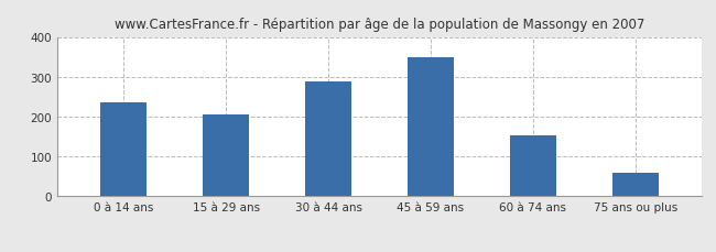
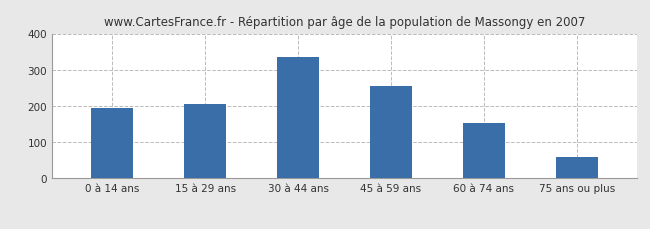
0 à 14 ans: 236 -> 195
30 à 44 ans: 287 -> 335
45 à 59 ans: 350 -> 255
